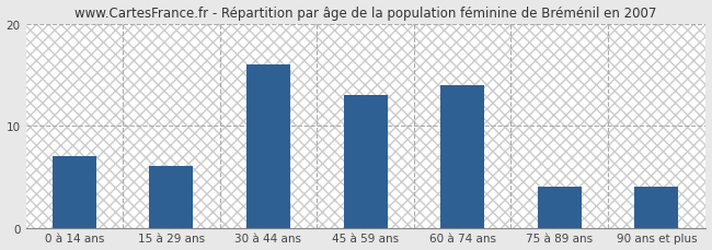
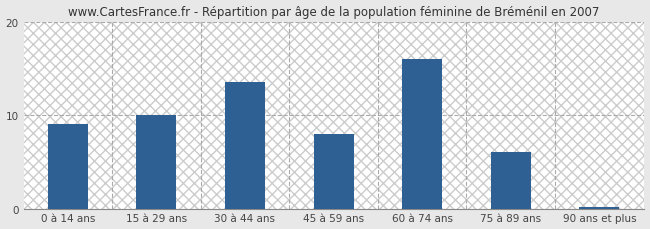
0 à 14 ans: 7.0 -> 9.0
15 à 29 ans: 6.0 -> 10.0
30 à 44 ans: 16.0 -> 13.5
45 à 59 ans: 13.0 -> 8.0
60 à 74 ans: 14.0 -> 16.0
75 à 89 ans: 4.0 -> 6.0
90 ans et plus: 4.0 -> 0.2
